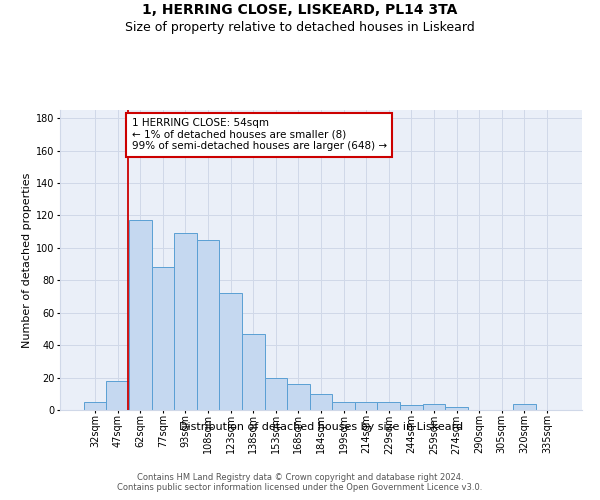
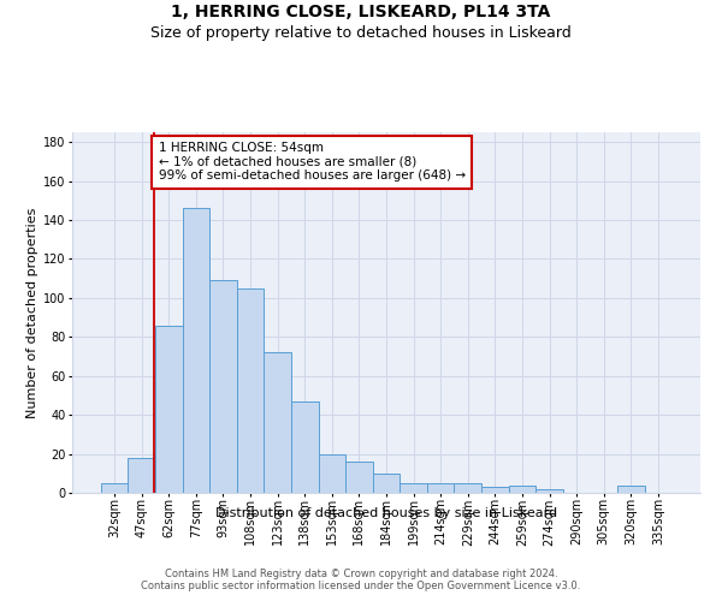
62sqm: 117 -> 86
77sqm: 88 -> 146
